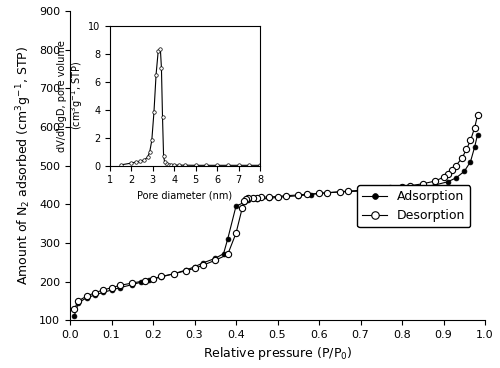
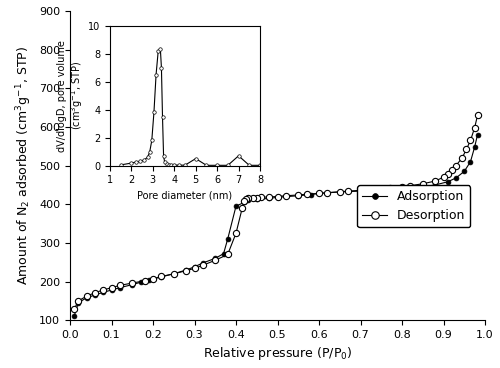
5: 0.0 -> 0.5
7: 0.0 -> 0.7
